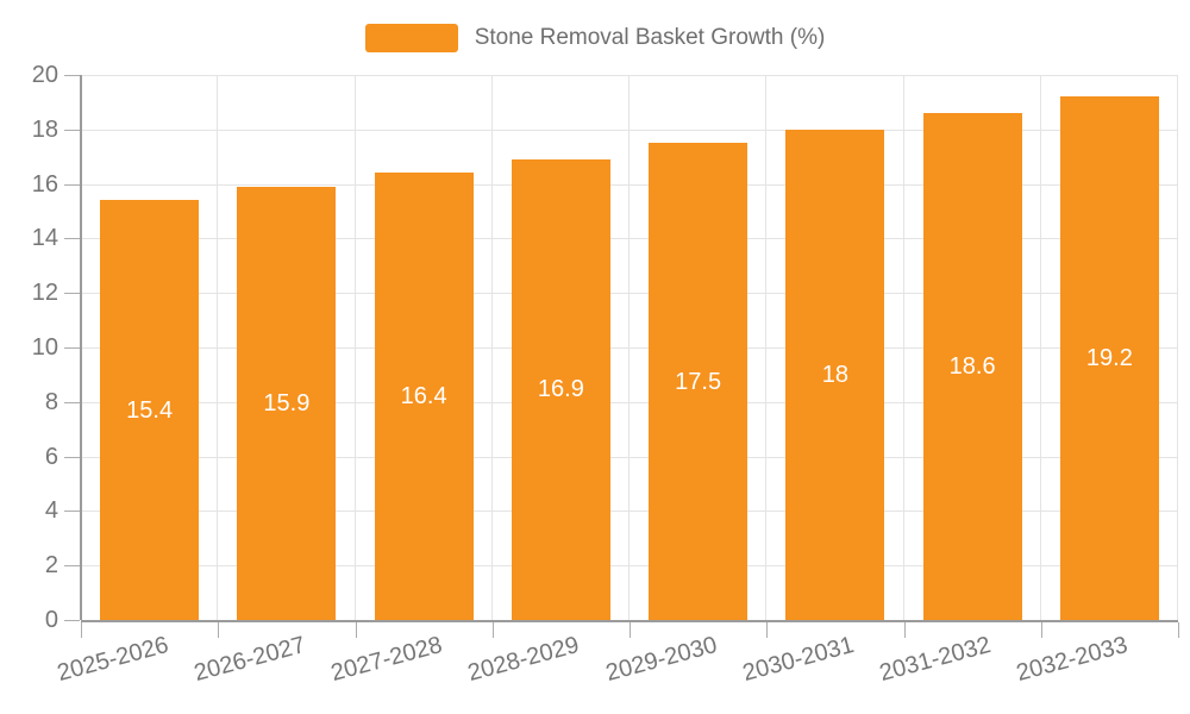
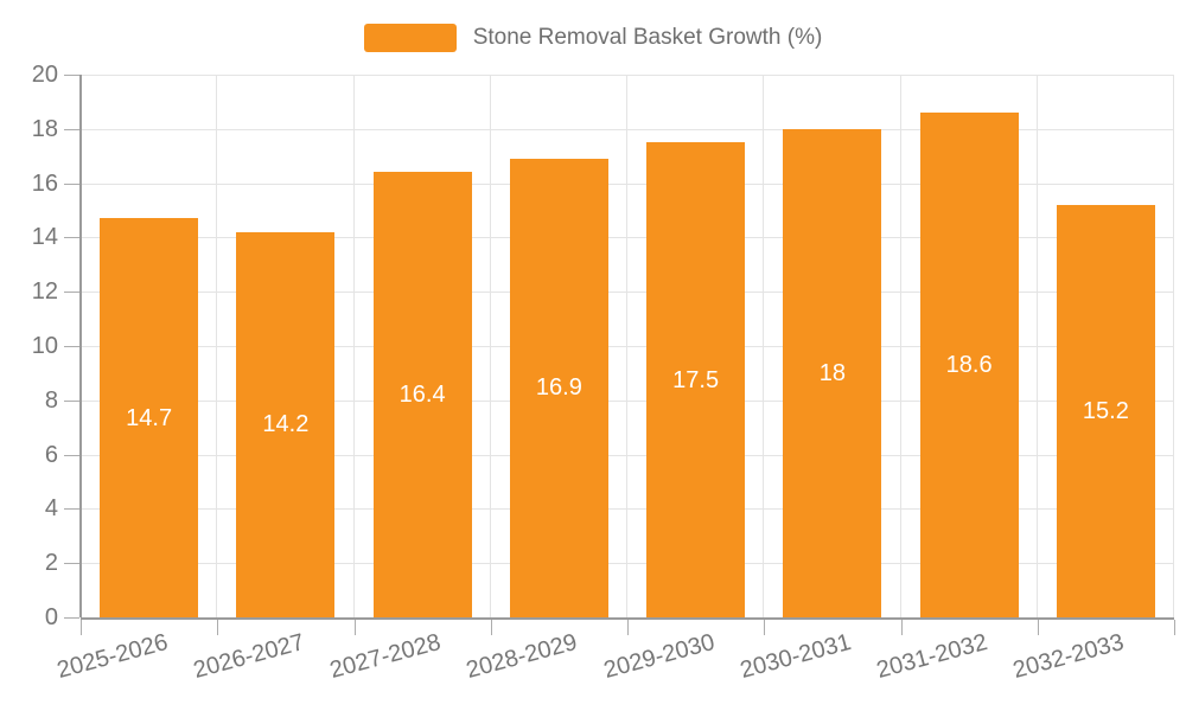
2025-2026: 15.4 -> 14.7
2026-2027: 15.9 -> 14.2
2032-2033: 19.2 -> 15.2
